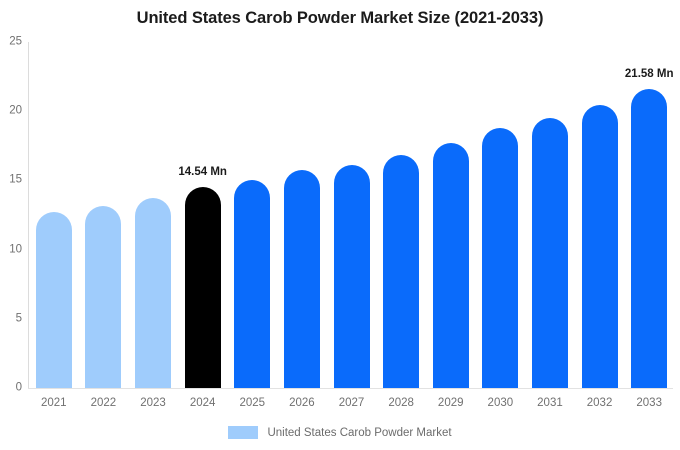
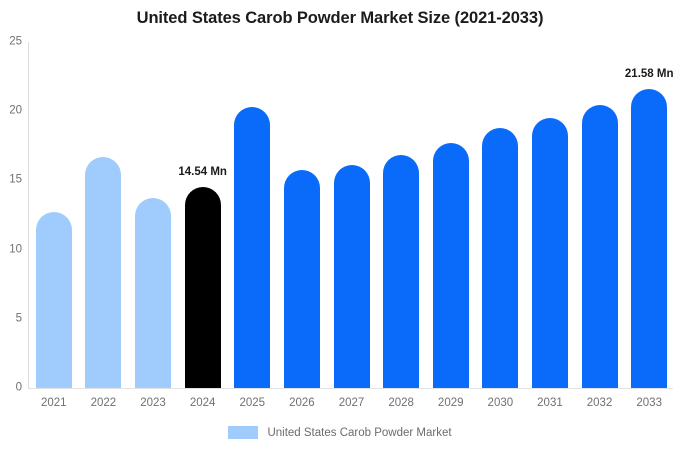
2022: 13.2 -> 16.7
2025: 15.0 -> 20.3
